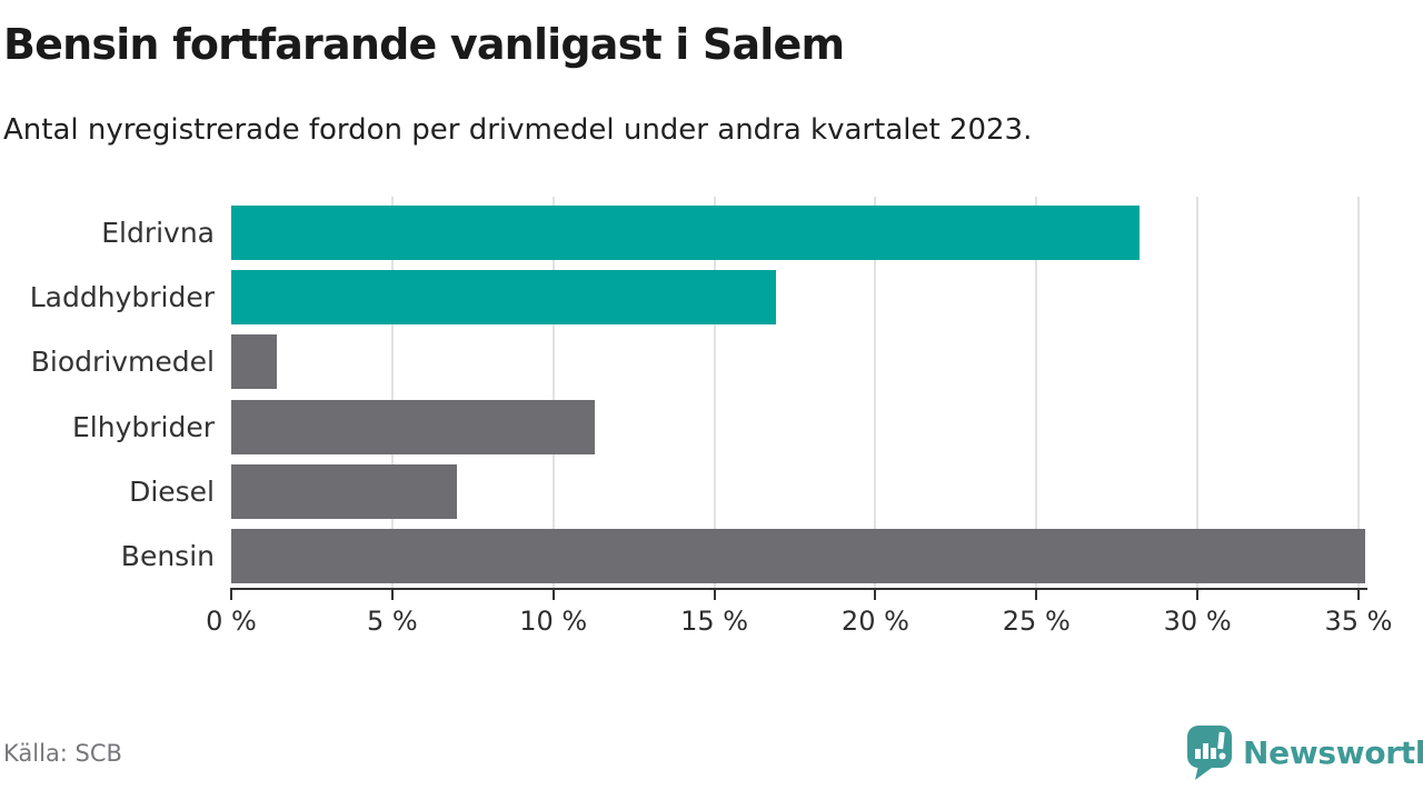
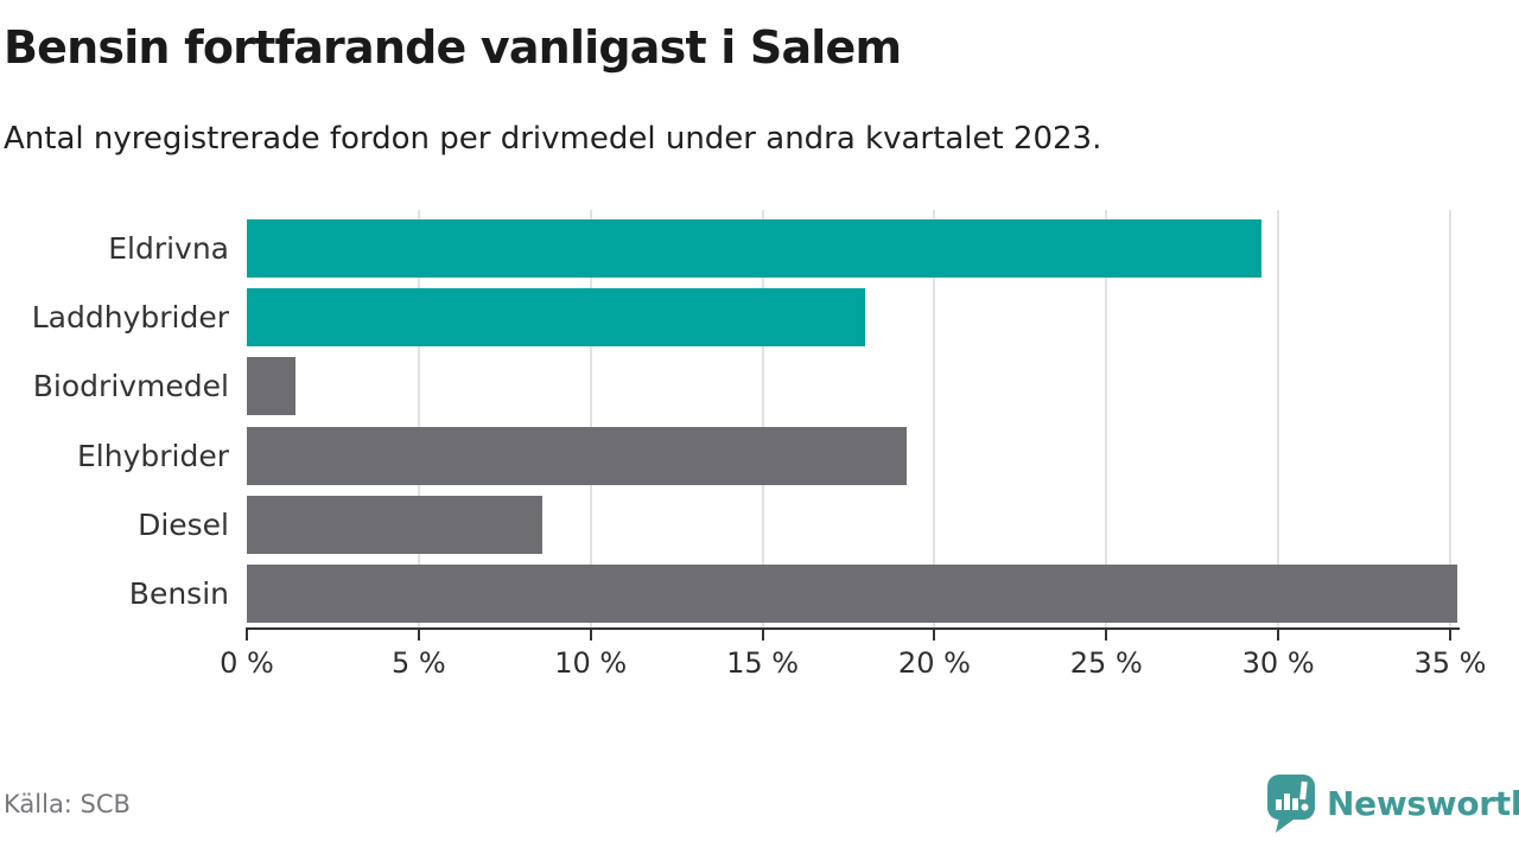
Eldrivna: 28.2% -> 29.5%
Laddhybrider: 16.9% -> 18.0%
Elhybrider: 11.3% -> 19.2%
Diesel: 7.0% -> 8.6%
